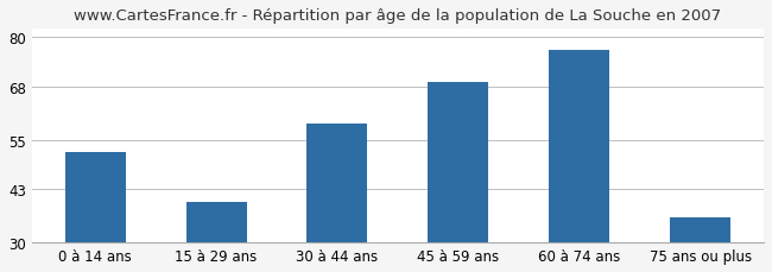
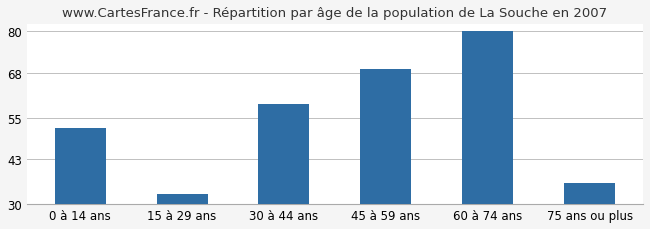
15 à 29 ans: 40 -> 33
60 à 74 ans: 77 -> 80
